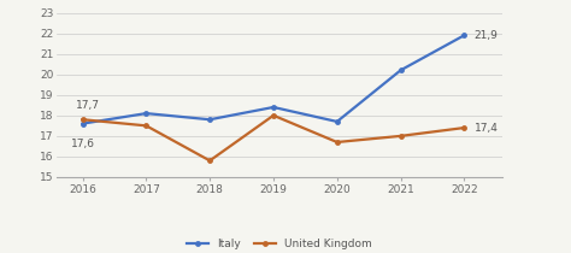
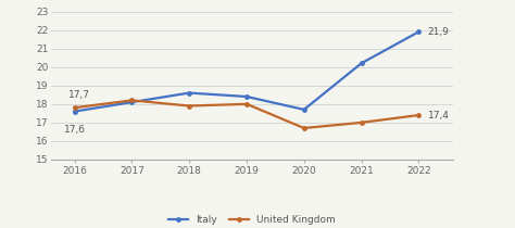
United Kingdom/2017: 17.5 -> 18.2
Italy/2018: 17.8 -> 18.6
United Kingdom/2018: 15.8 -> 17.9
